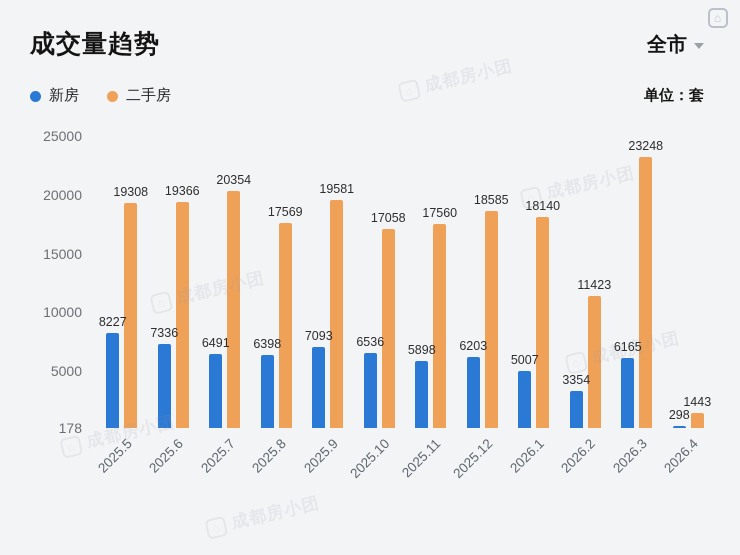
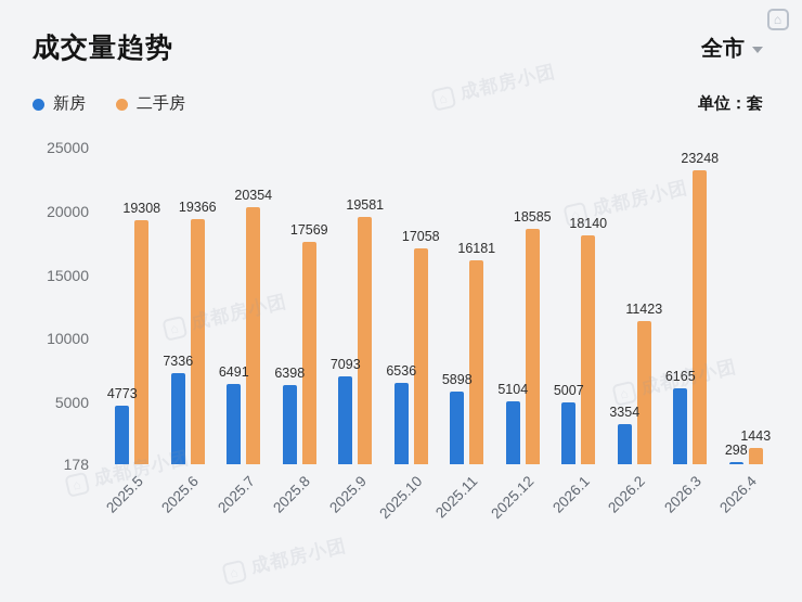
新房/2025.5: 8227 -> 4773
二手房/2025.11: 17560 -> 16181
新房/2025.12: 6203 -> 5104
